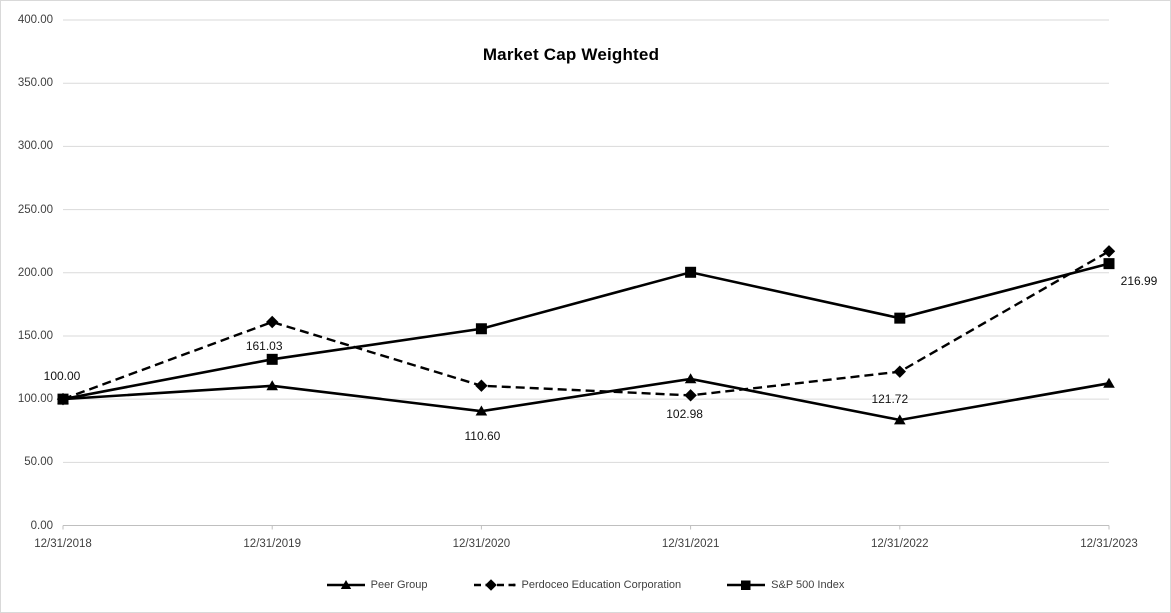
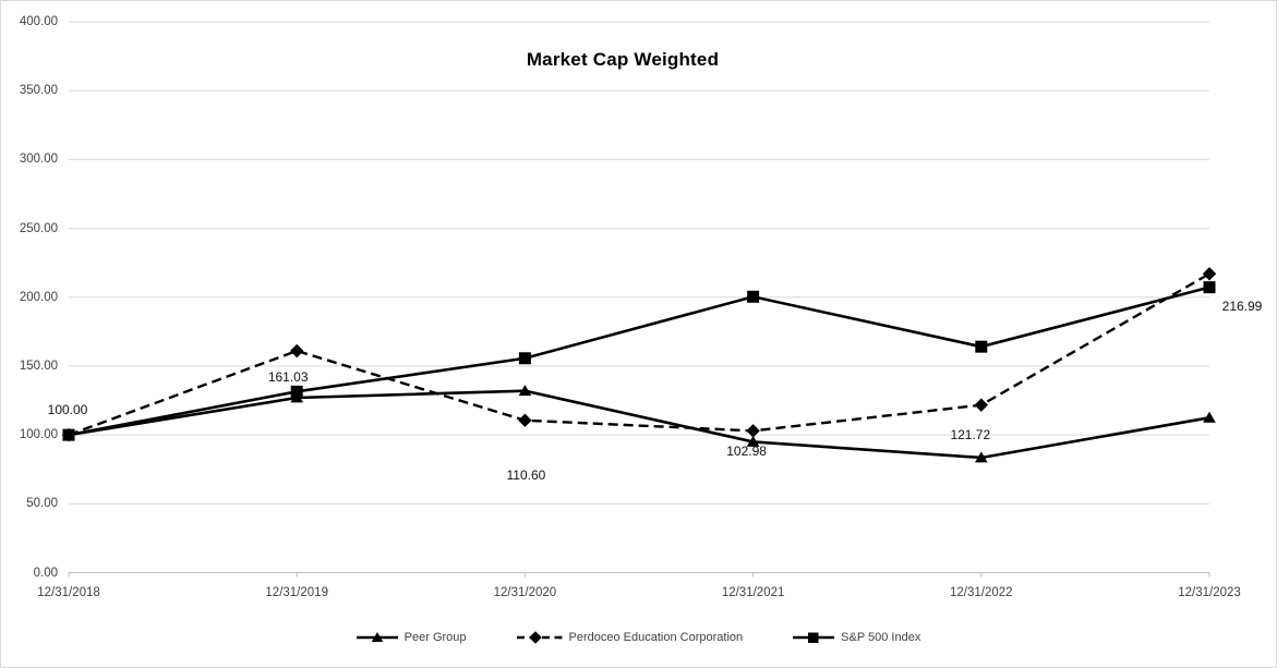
Peer Group/12/31/2019: 110 -> 127
Peer Group/12/31/2020: 90 -> 132
Peer Group/12/31/2021: 116 -> 95
